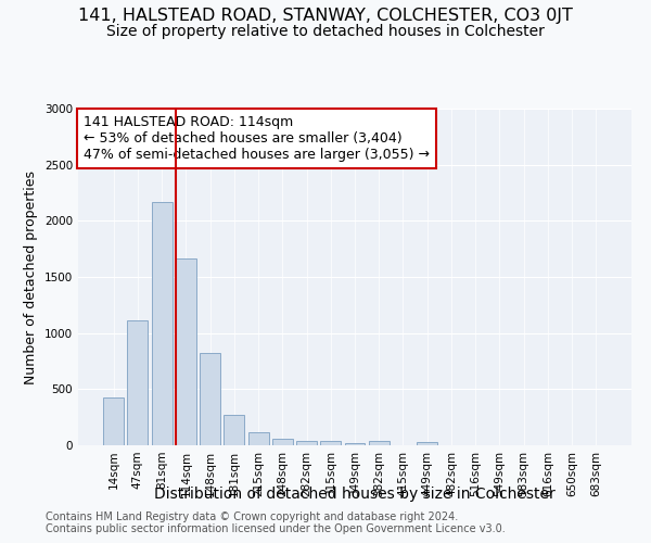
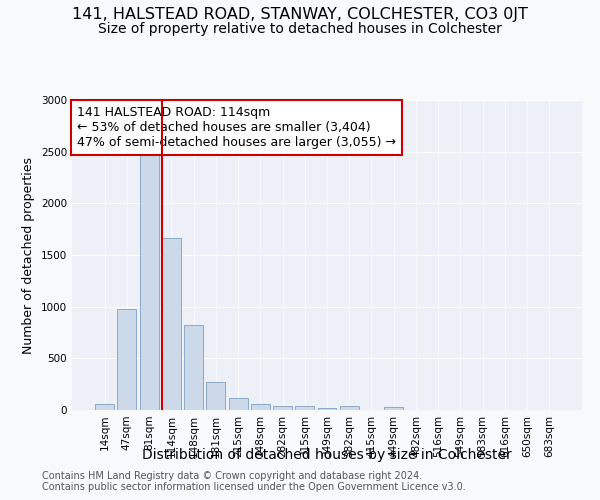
14sqm: 430 -> 60
47sqm: 1110 -> 980
81sqm: 2170 -> 2470
